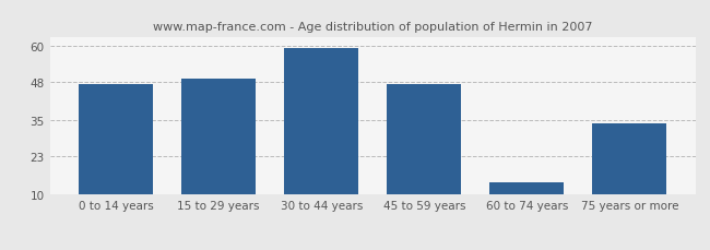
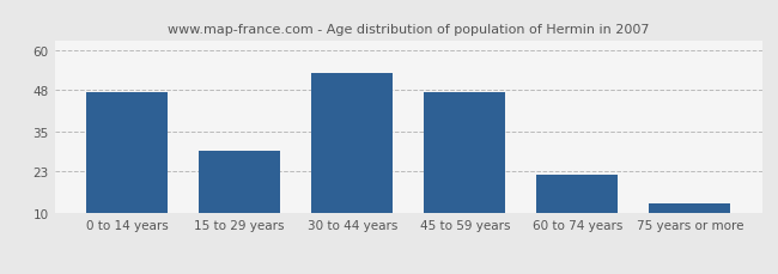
15 to 29 years: 49 -> 29
30 to 44 years: 59 -> 53
60 to 74 years: 14 -> 22
75 years or more: 34 -> 13
